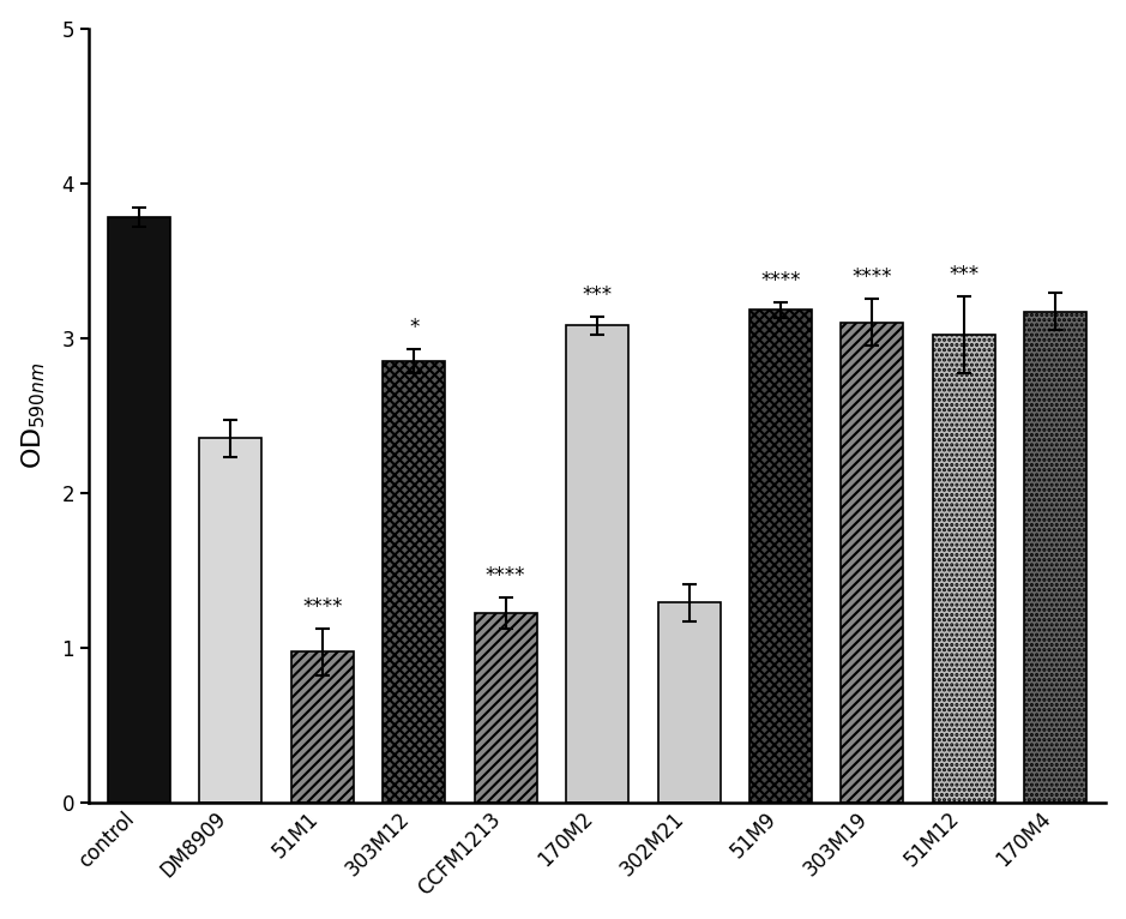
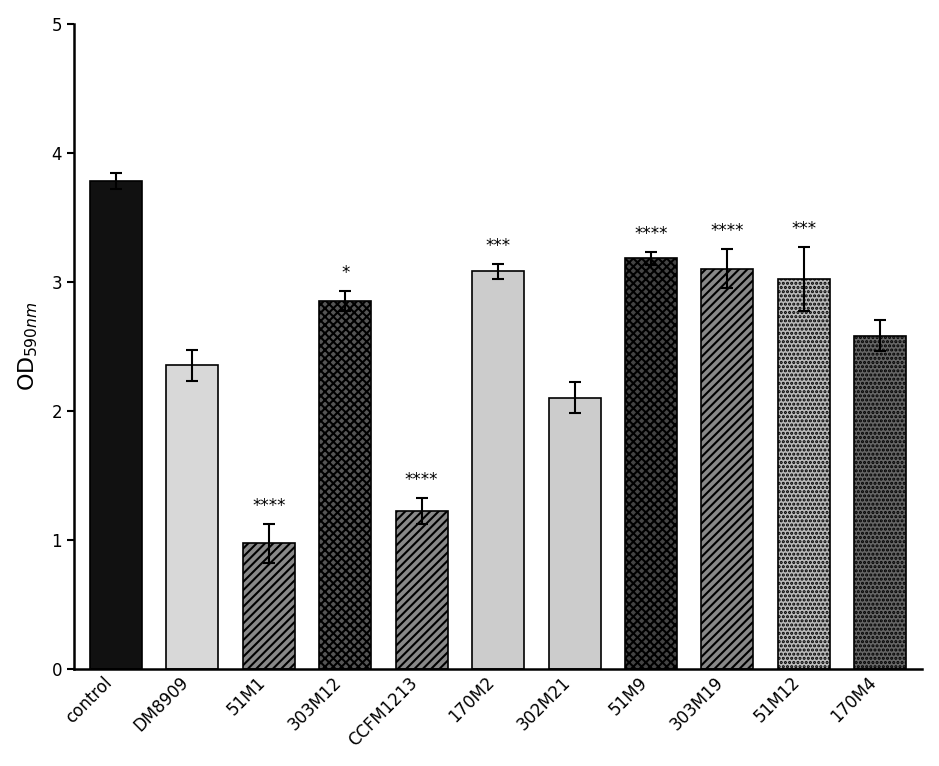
302M21: 1.29 -> 2.10
170M4: 3.17 -> 2.58
